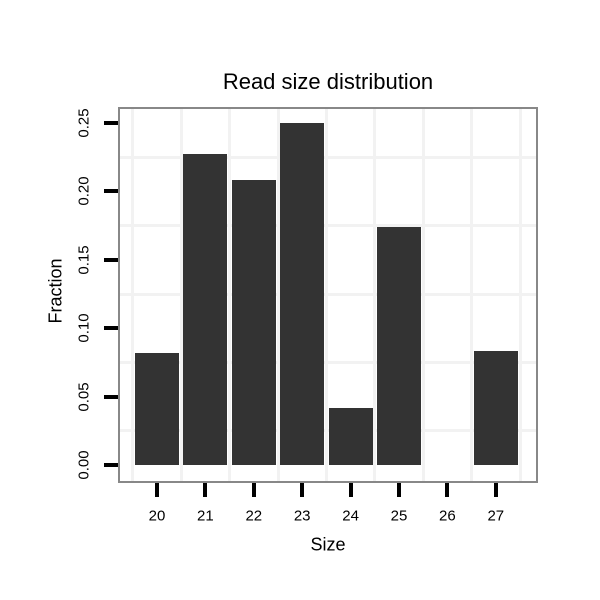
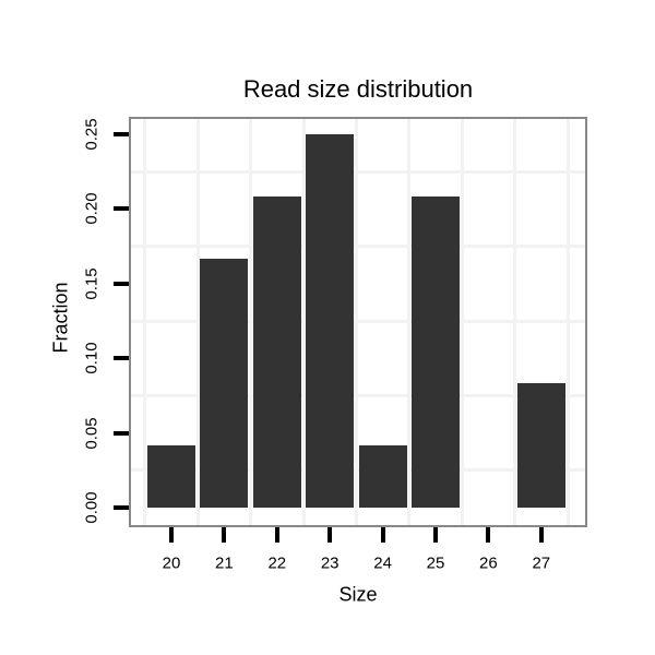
20: 0.082 -> 0.042
21: 0.227 -> 0.167
25: 0.174 -> 0.208
